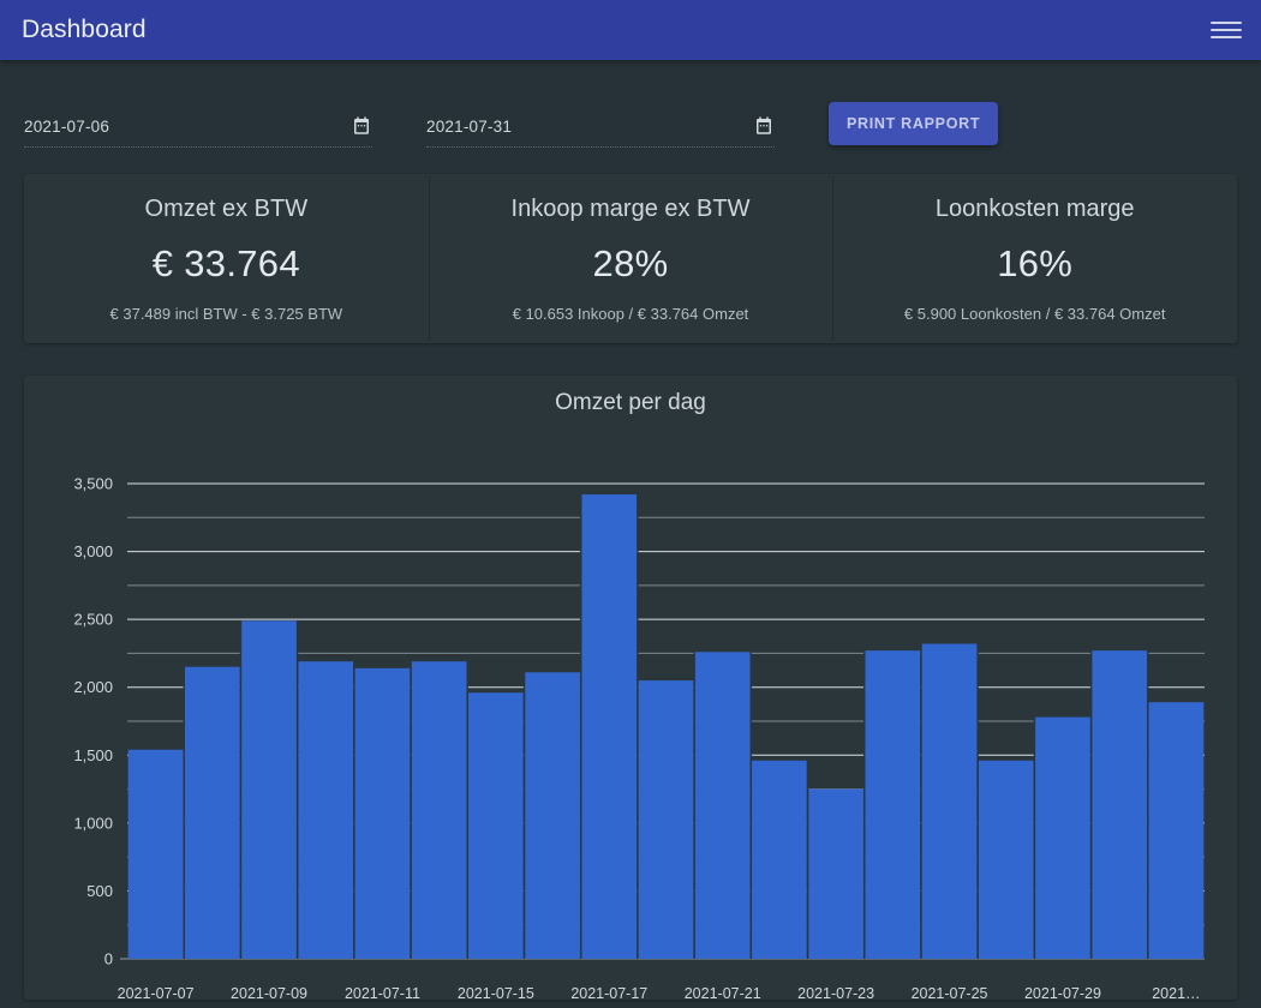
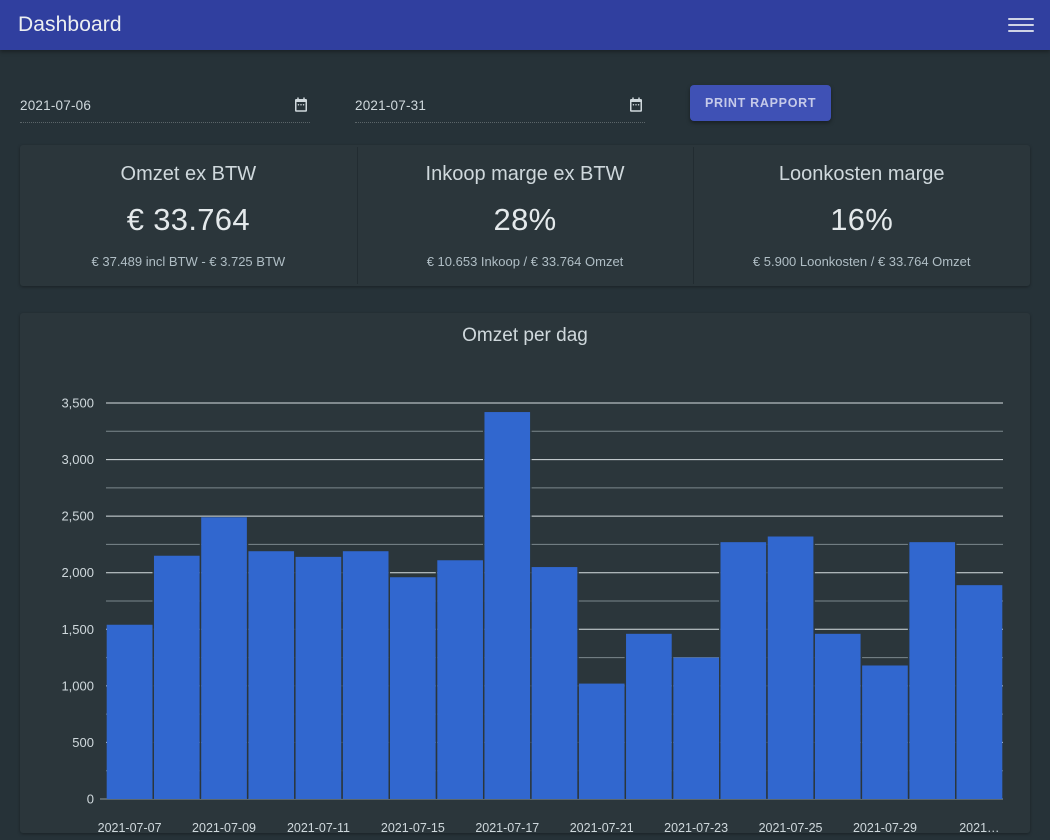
2021-07-21: 2260 -> 1020
2021-07-29: 1780 -> 1180
